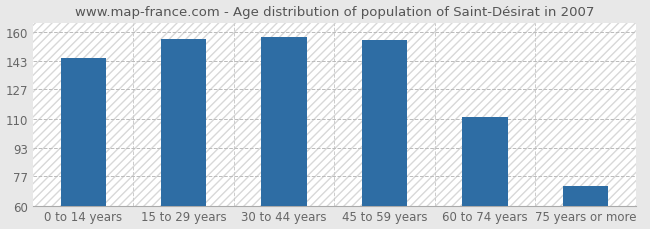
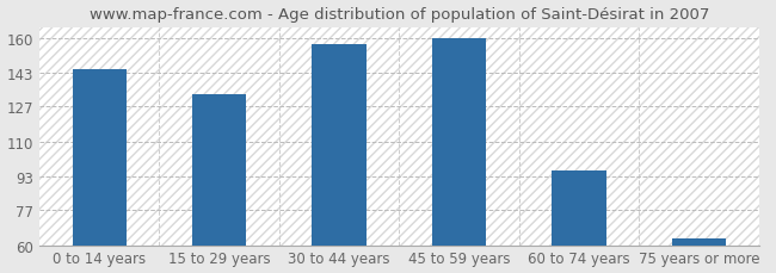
15 to 29 years: 156 -> 133
45 to 59 years: 155 -> 160
60 to 74 years: 111 -> 96
75 years or more: 71 -> 63
